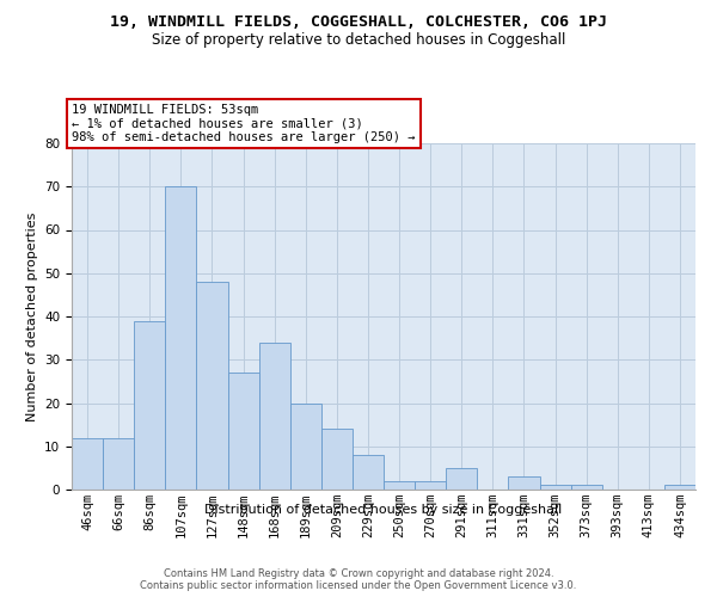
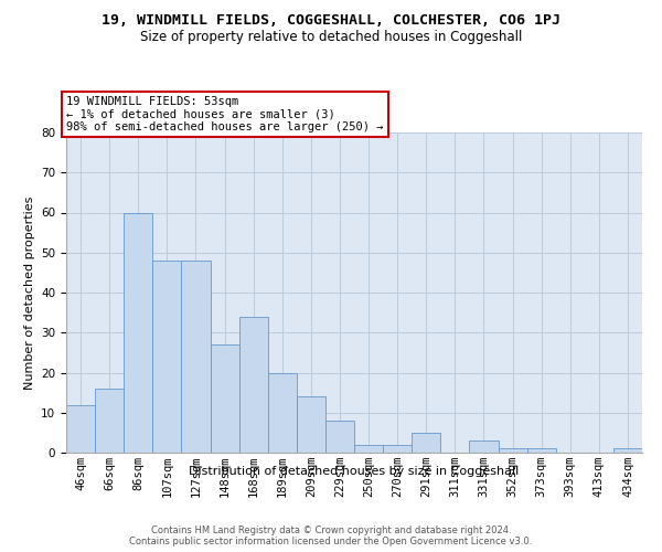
66sqm: 12 -> 16
86sqm: 39 -> 60
107sqm: 70 -> 48
